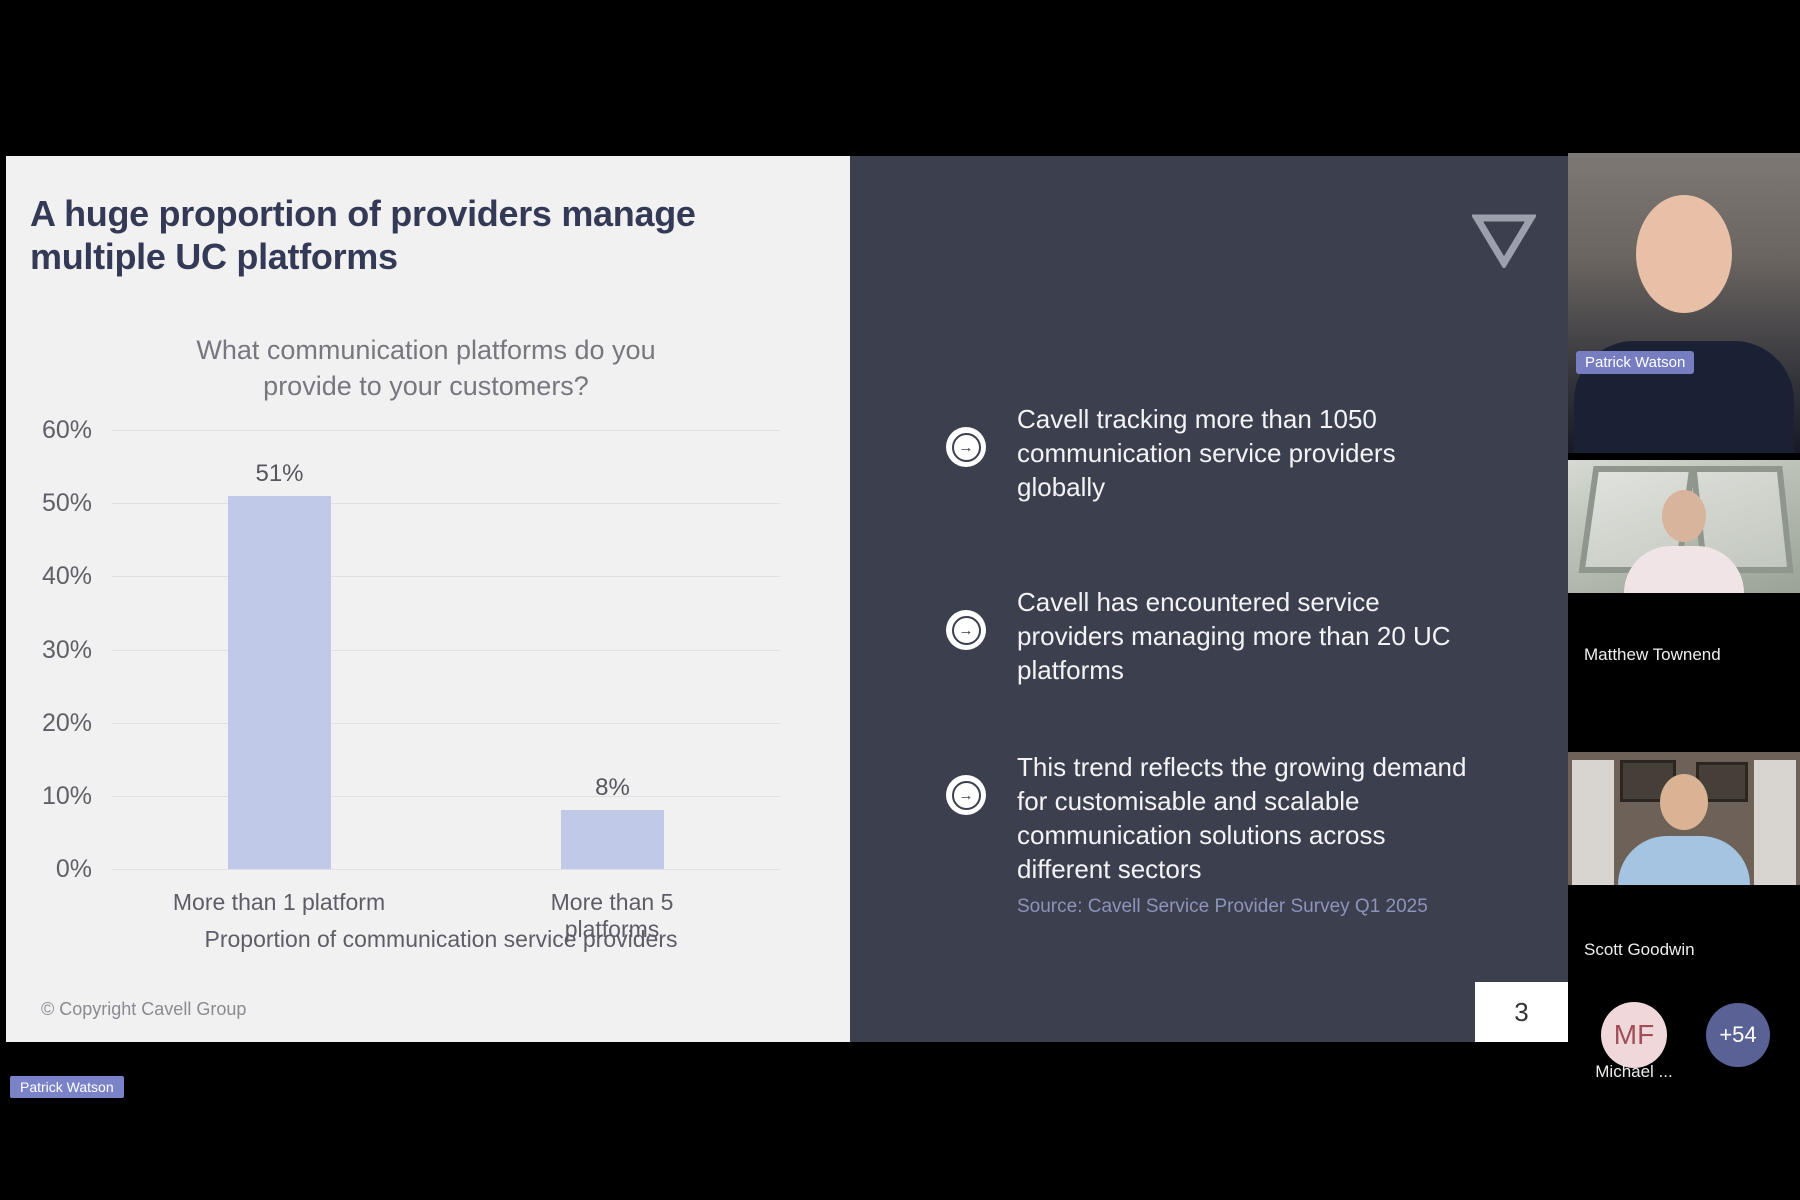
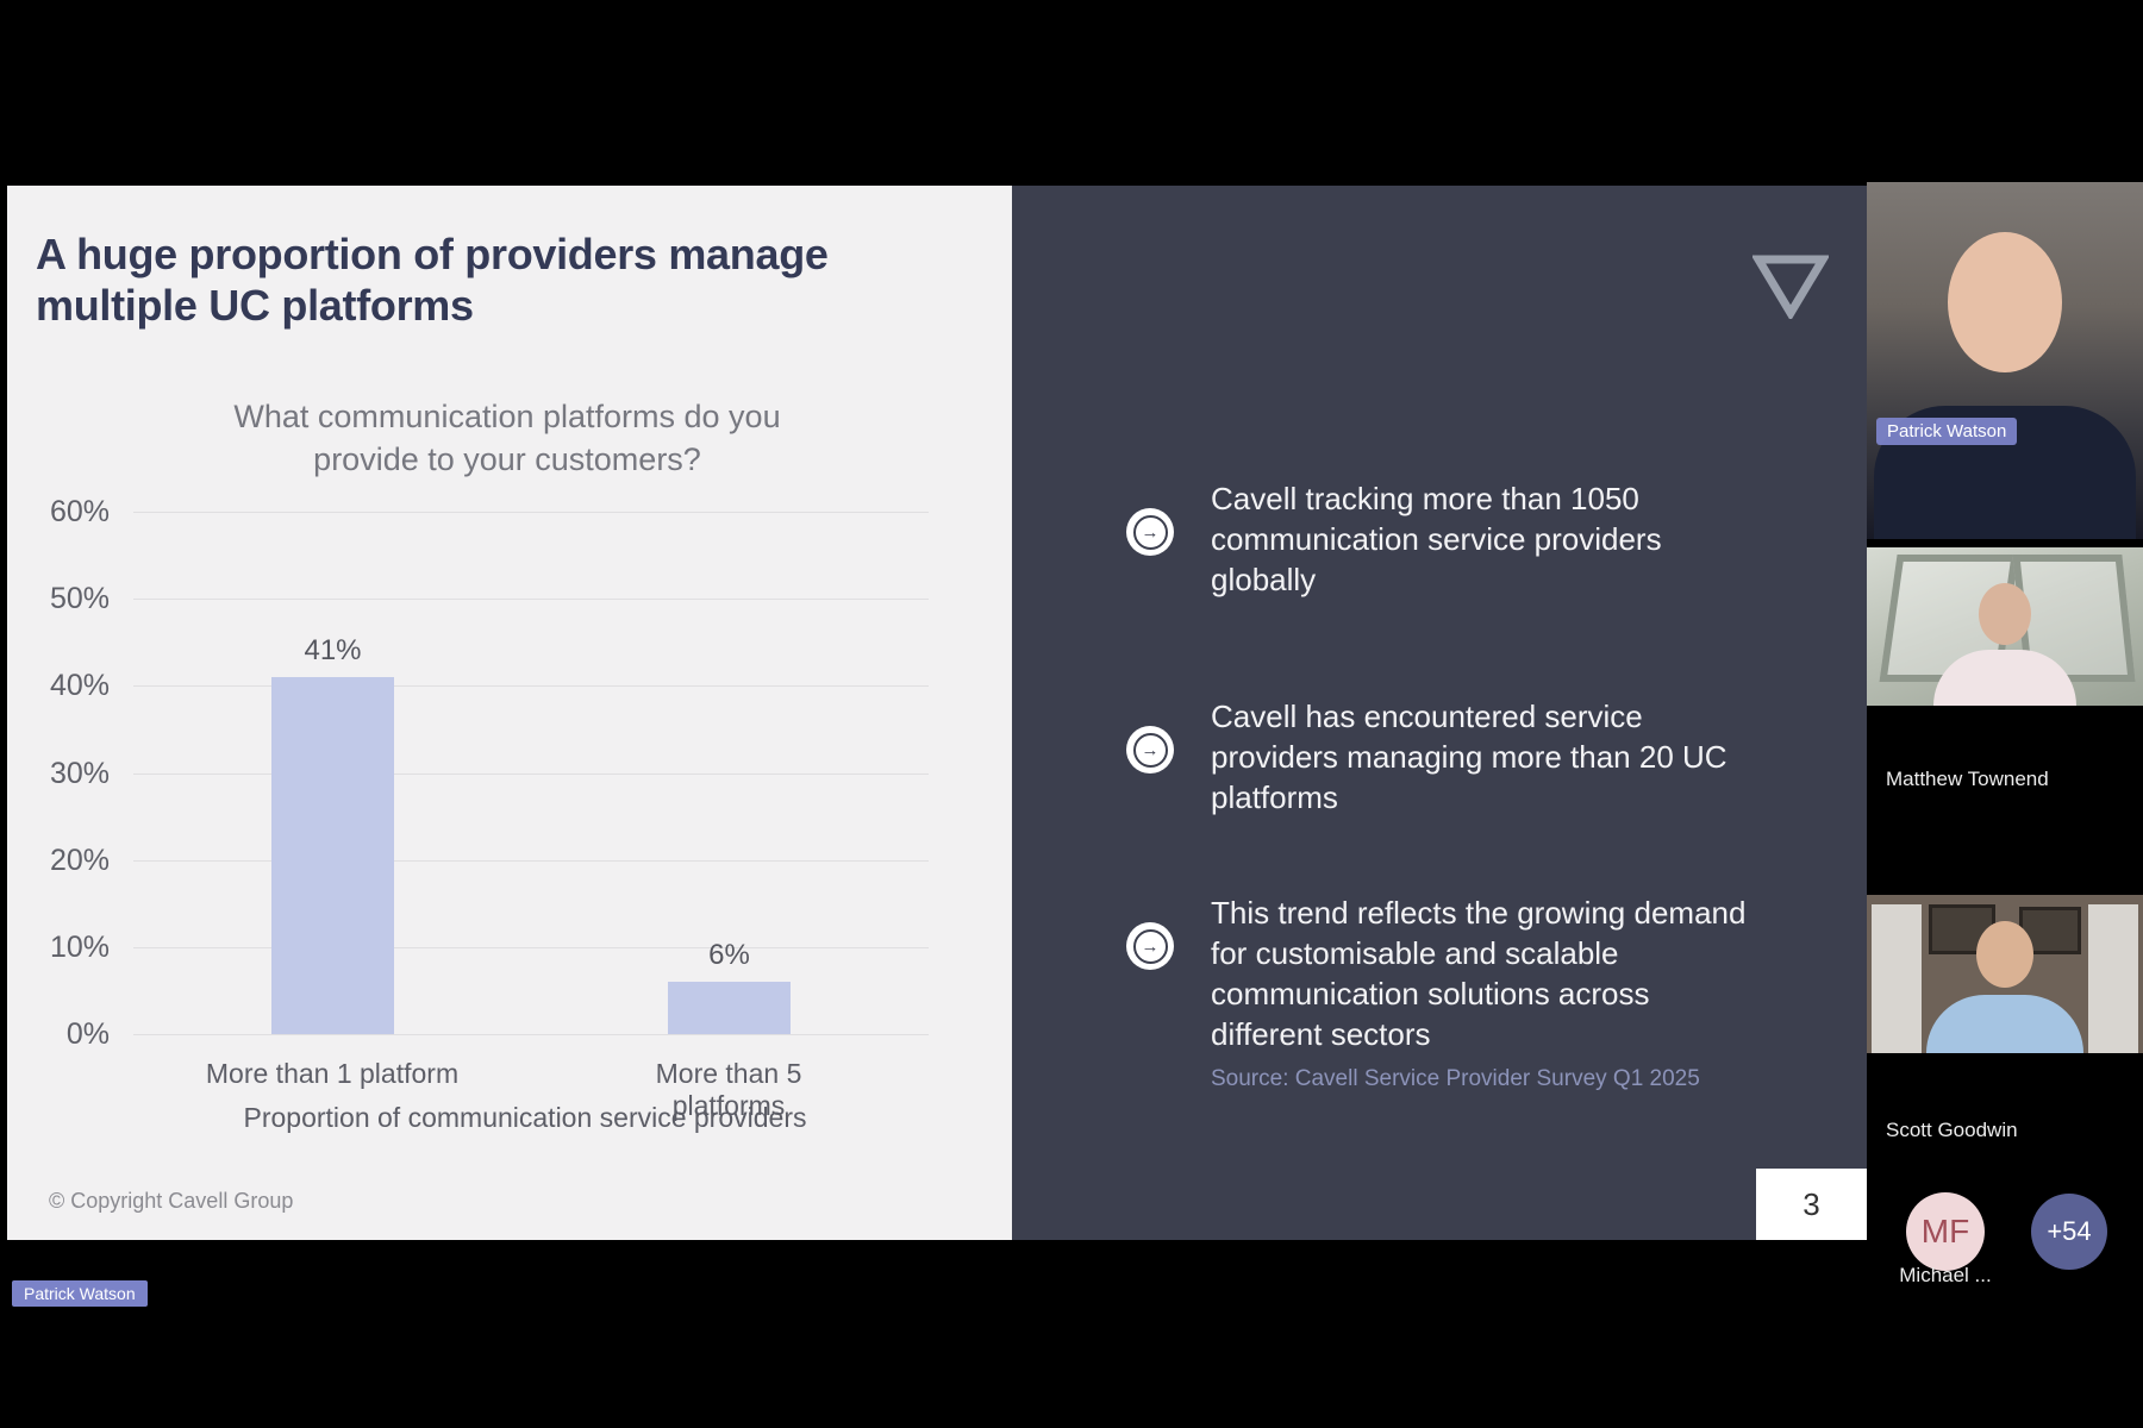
More than 1 platform: 51% -> 41%
More than 5 platforms: 8% -> 6%
